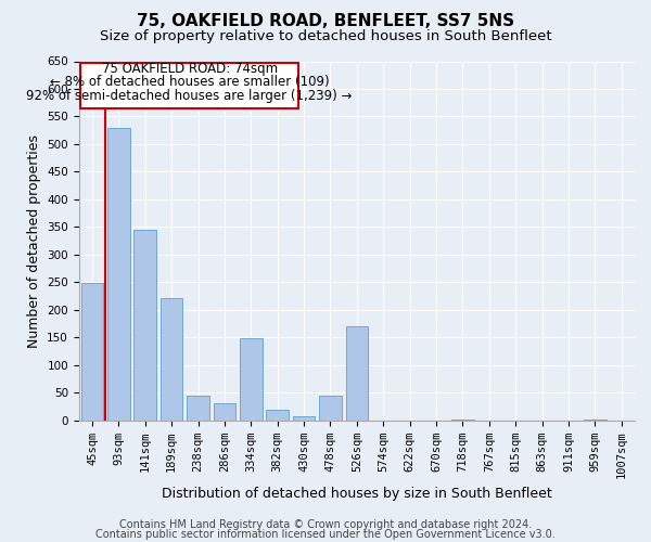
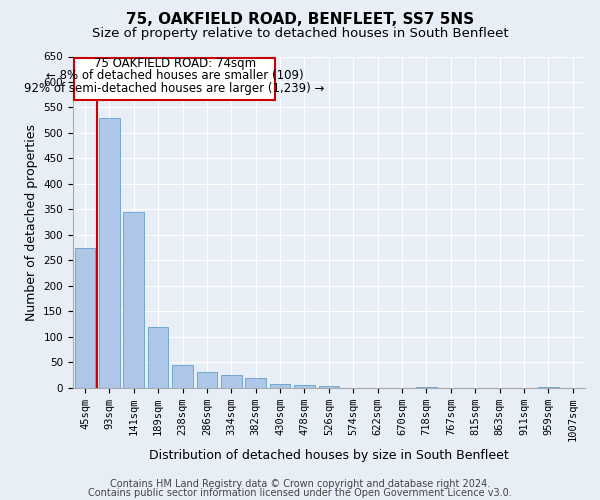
45sqm: 248 -> 275
189sqm: 222 -> 120
334sqm: 148 -> 25
478sqm: 44 -> 5
526sqm: 170 -> 3
